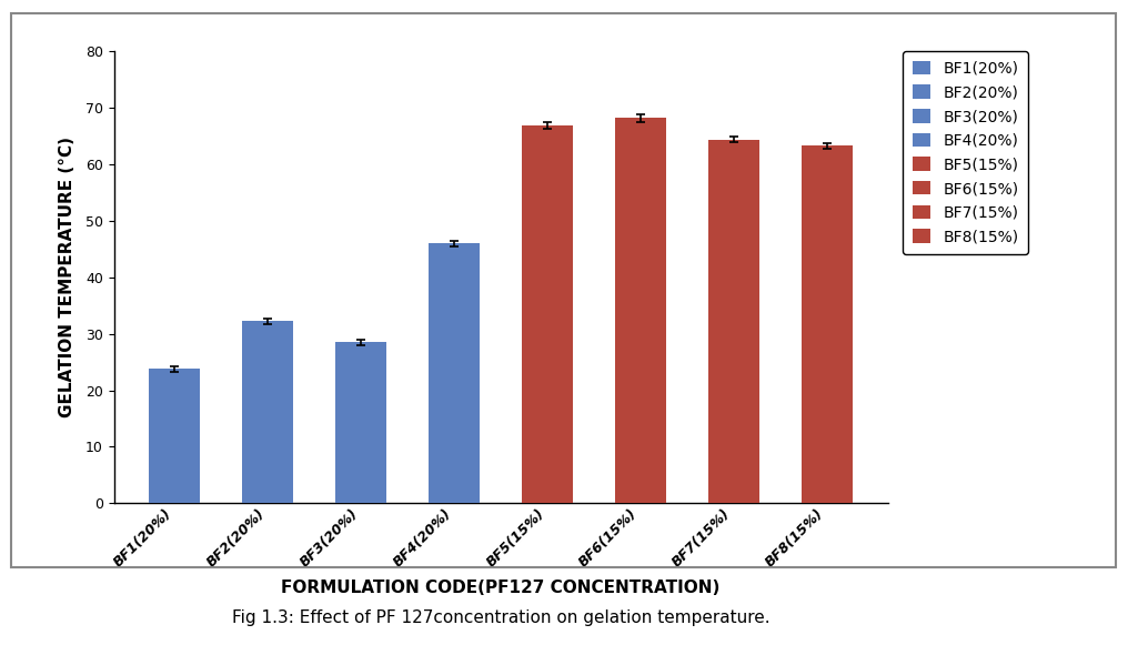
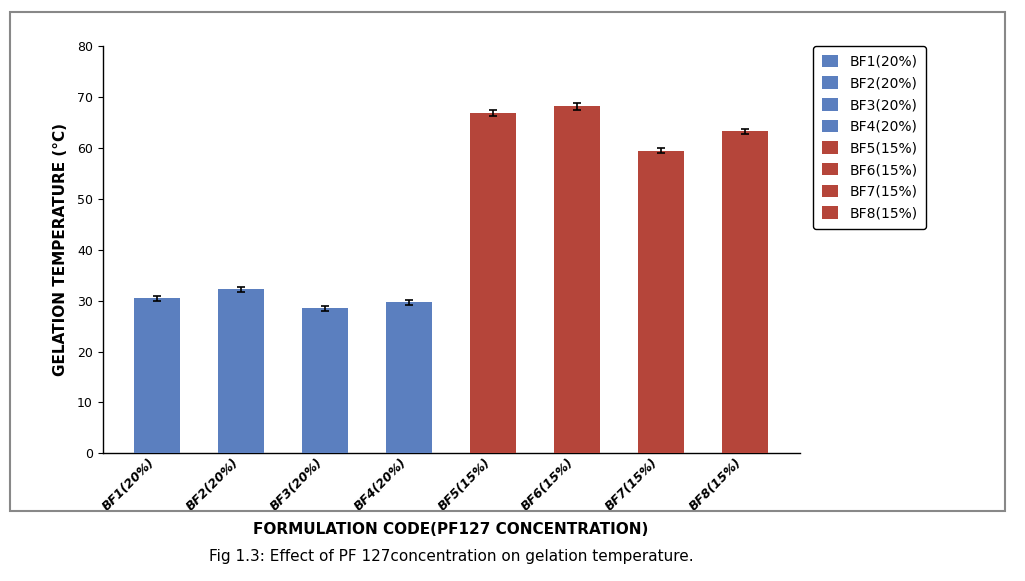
BF1(20%): 23.8 -> 30.5
BF4(20%): 46.0 -> 29.7
BF7(15%): 64.4 -> 59.5
